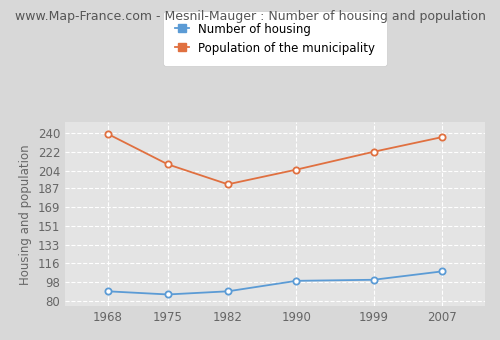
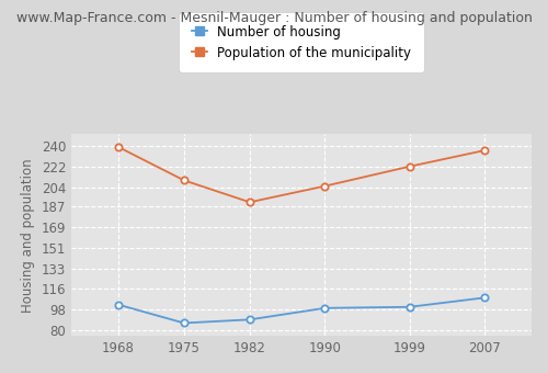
Number of housing/1968: 89 -> 102
